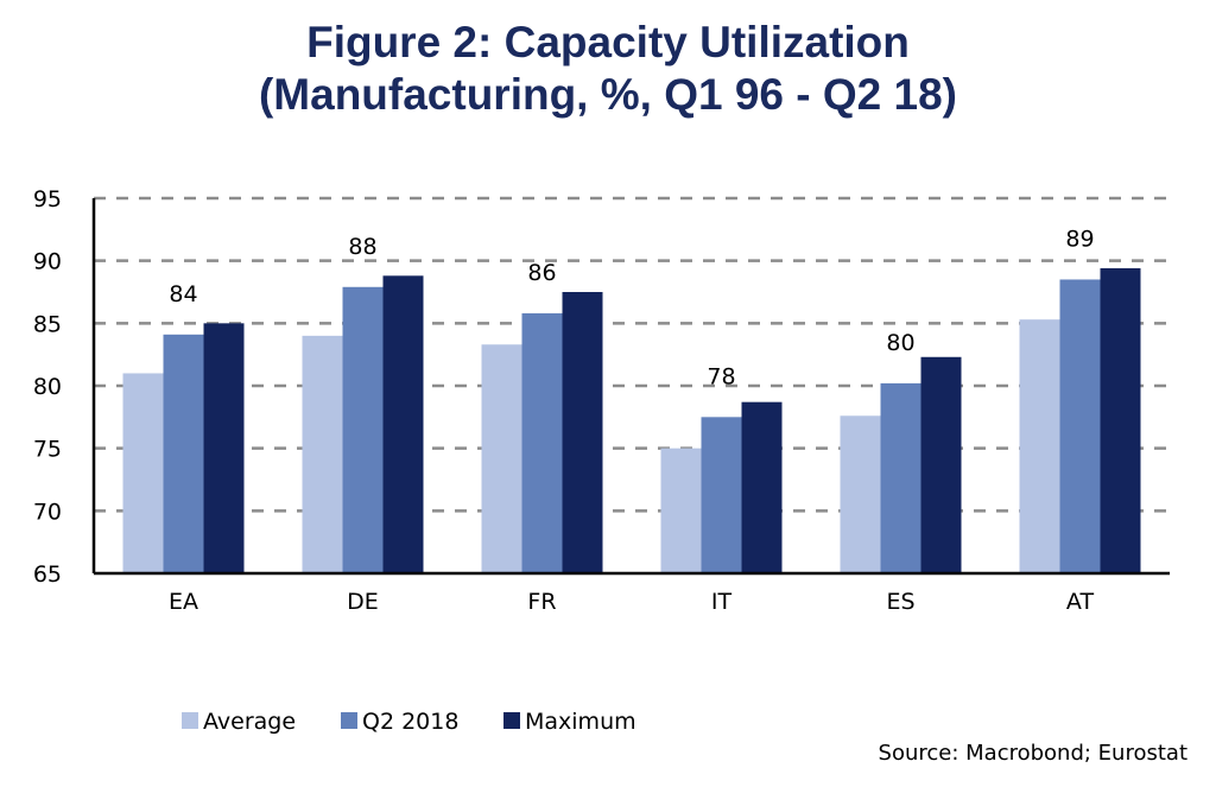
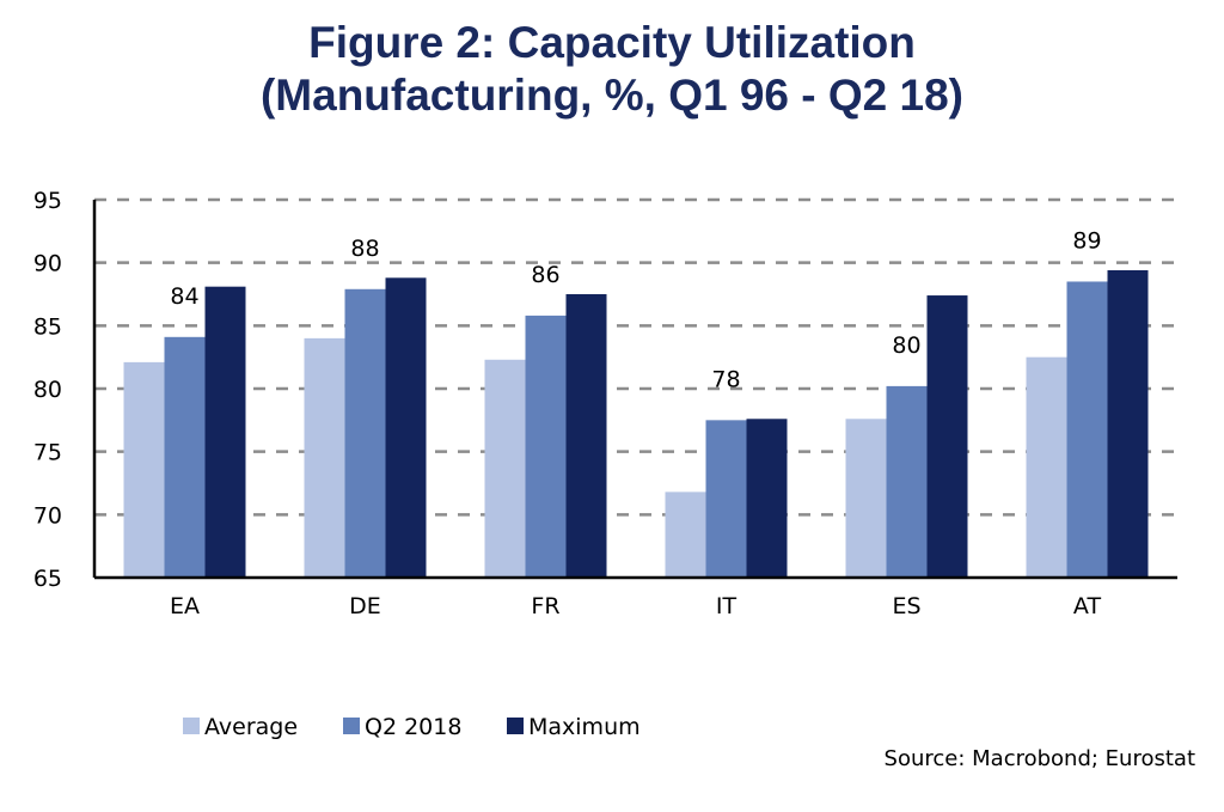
Average/EA: 81.0 -> 82.1
Maximum/EA: 85.0 -> 88.1
Average/FR: 83.3 -> 82.3
Average/IT: 75.0 -> 71.8
Maximum/IT: 78.7 -> 77.6
Maximum/ES: 82.3 -> 87.4
Average/AT: 85.3 -> 82.5
